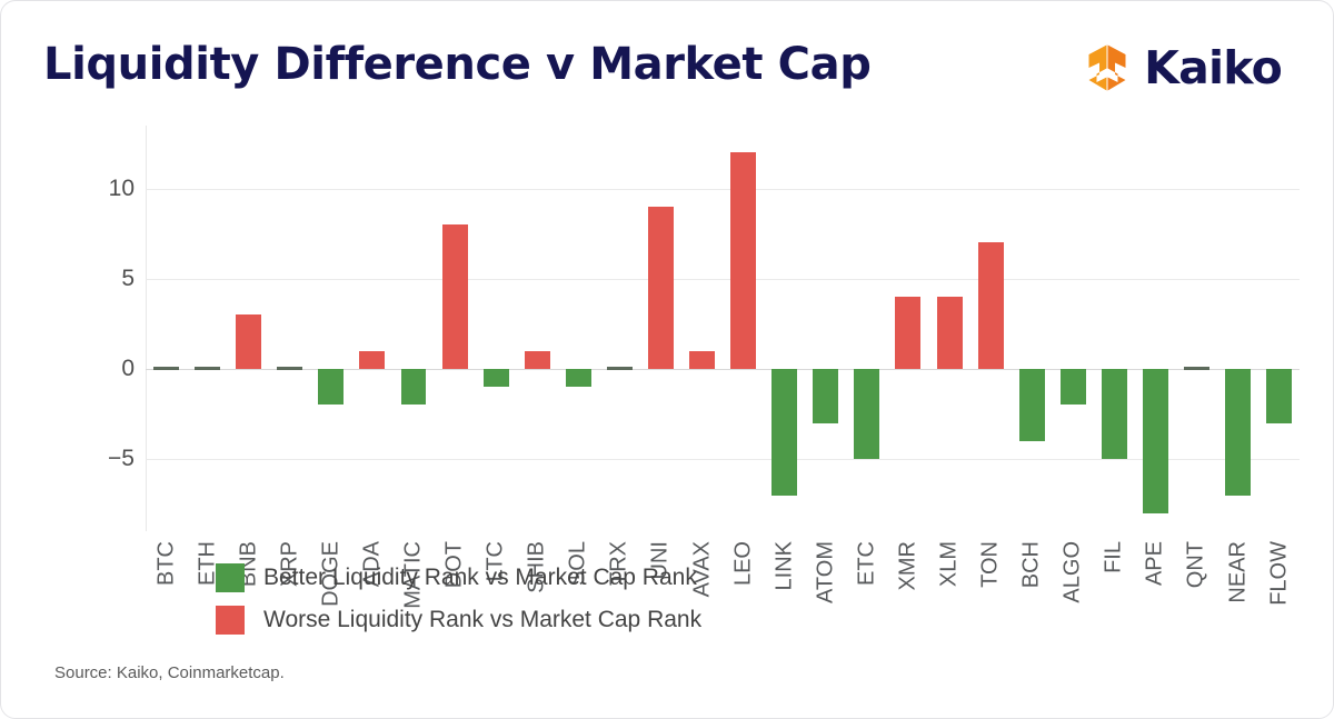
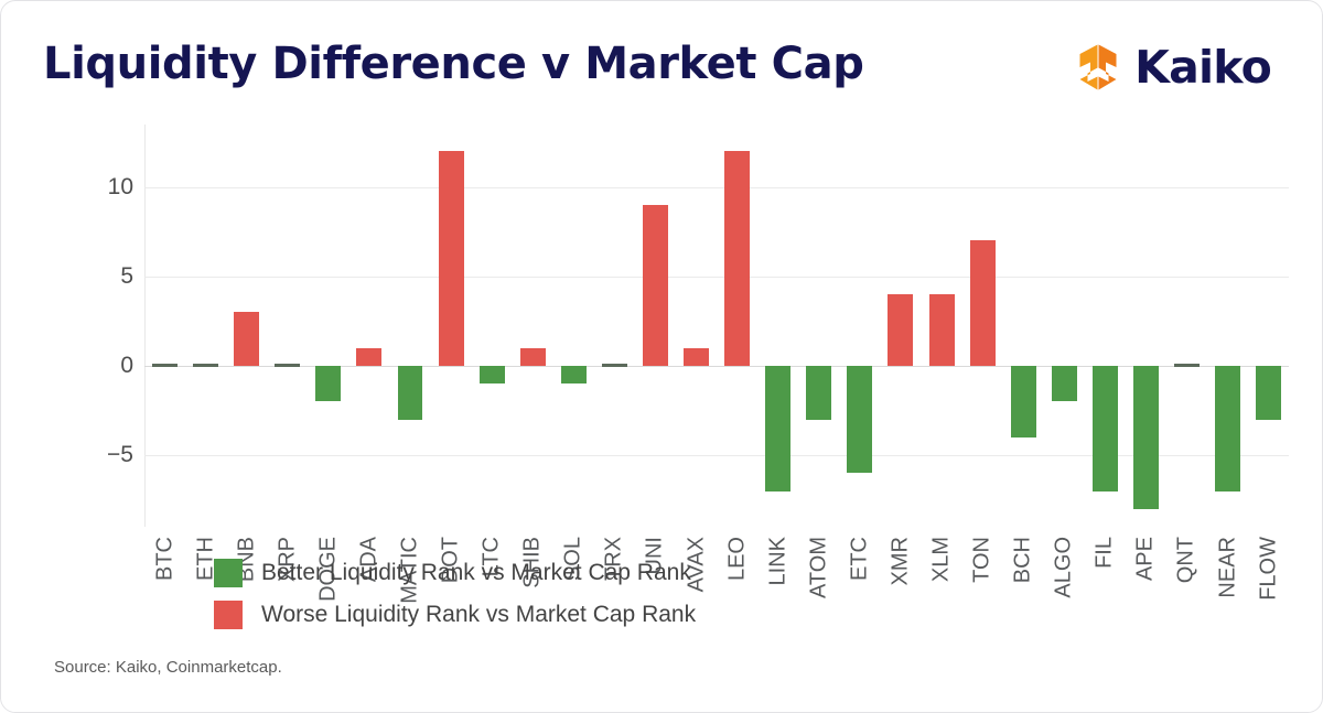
MATIC: -2 -> -3
DOT: 8 -> 12
ETC: -5 -> -6
FIL: -5 -> -7
